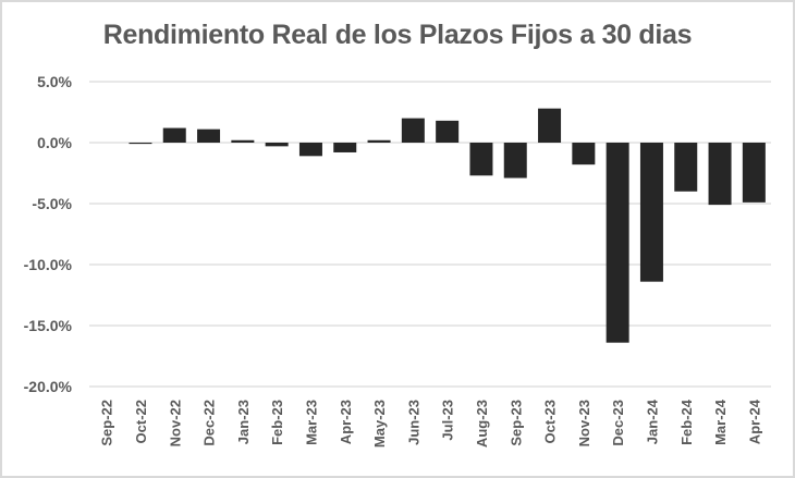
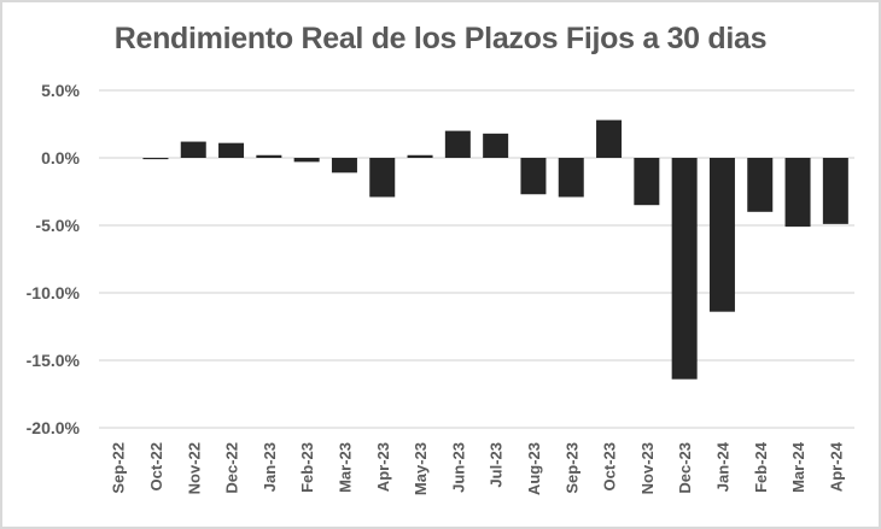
Apr-23: -0.8% -> -2.9%
Nov-23: -1.8% -> -3.5%
